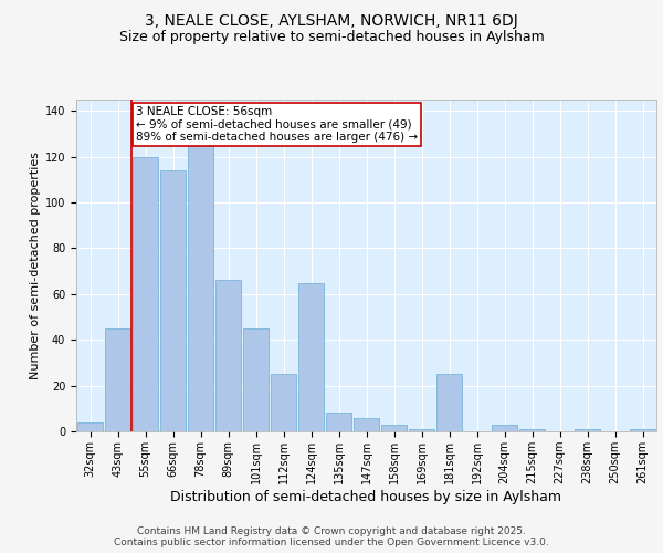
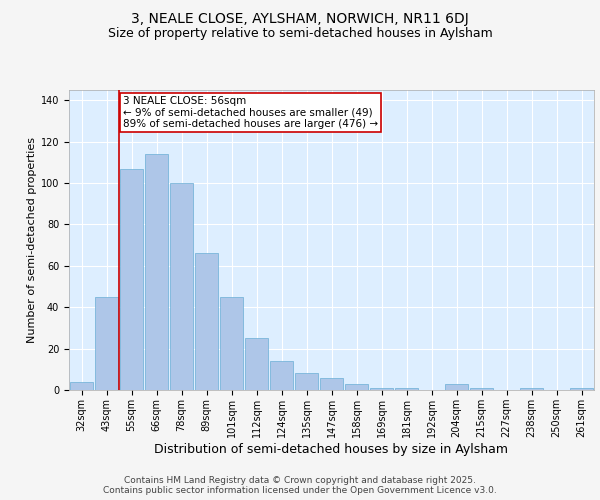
55sqm: 120 -> 107
78sqm: 126 -> 100
124sqm: 65 -> 14
181sqm: 25 -> 1
